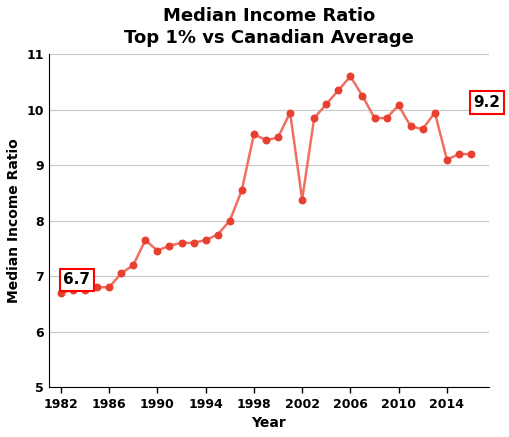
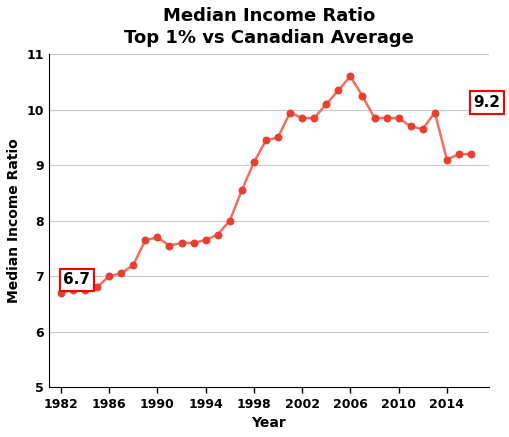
1986: 6.80 -> 7.00
1990: 7.46 -> 7.70
1998: 9.56 -> 9.05
2002: 8.38 -> 9.85
2010: 10.08 -> 9.85
